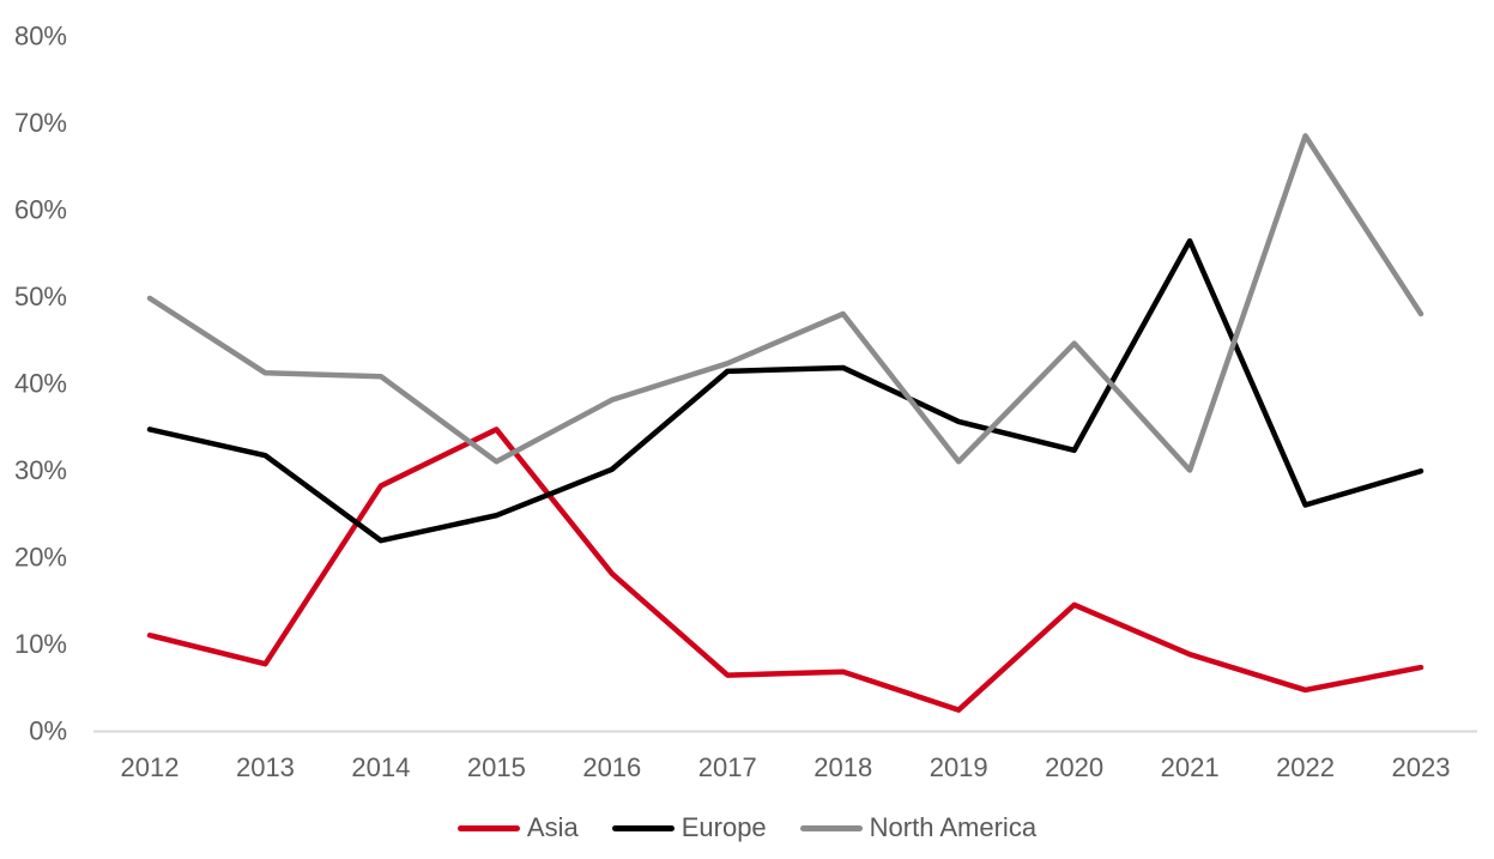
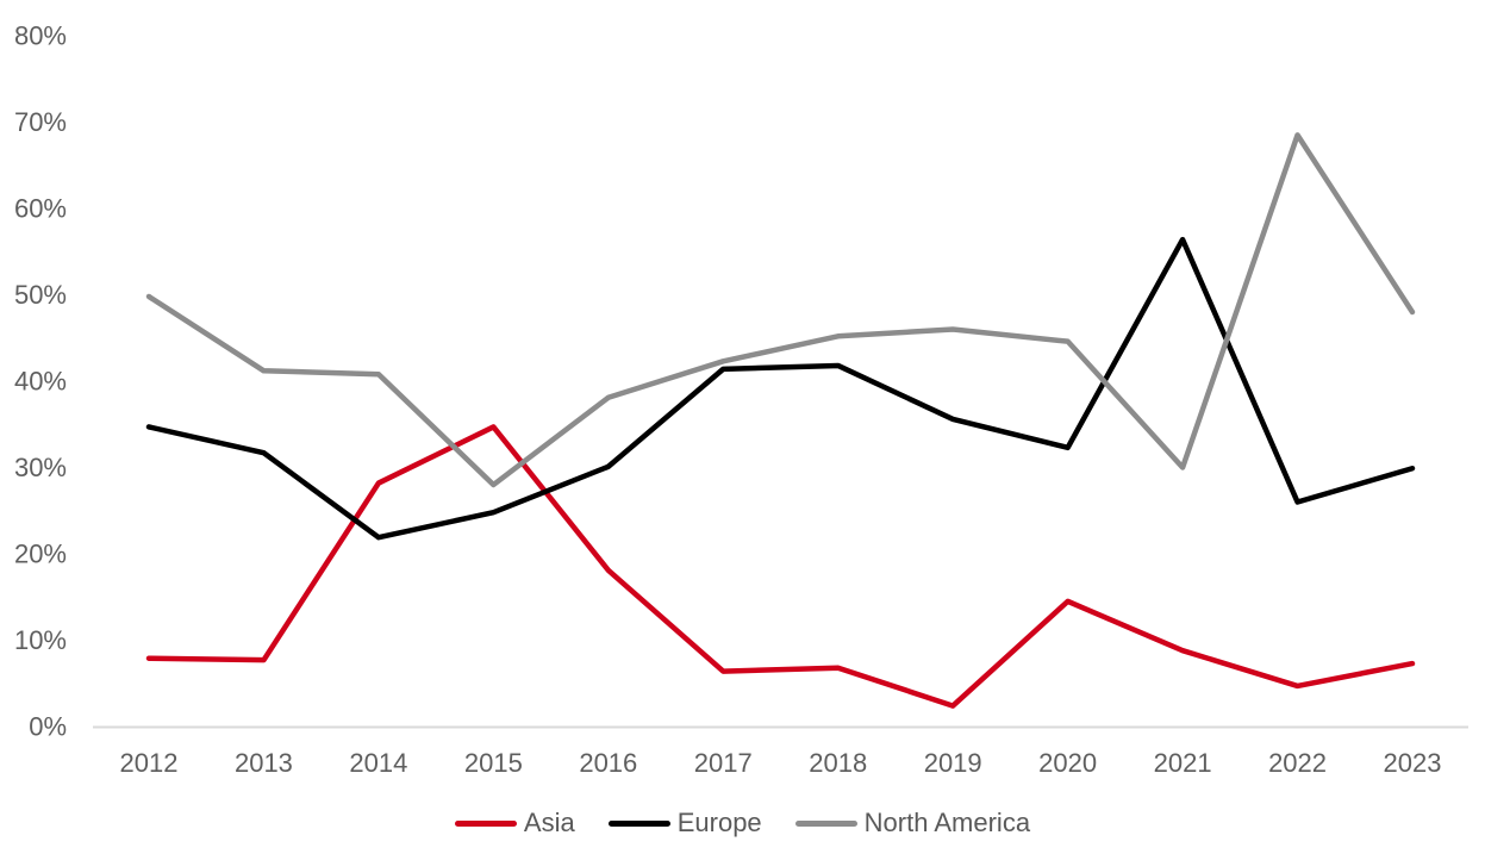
Asia/2012: 11% -> 8%
North America/2015: 31% -> 28%
North America/2018: 48% -> 45%
North America/2019: 31% -> 46%
